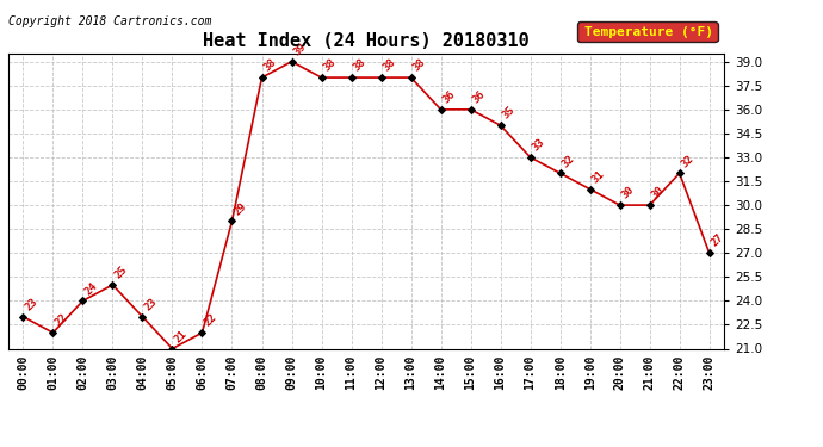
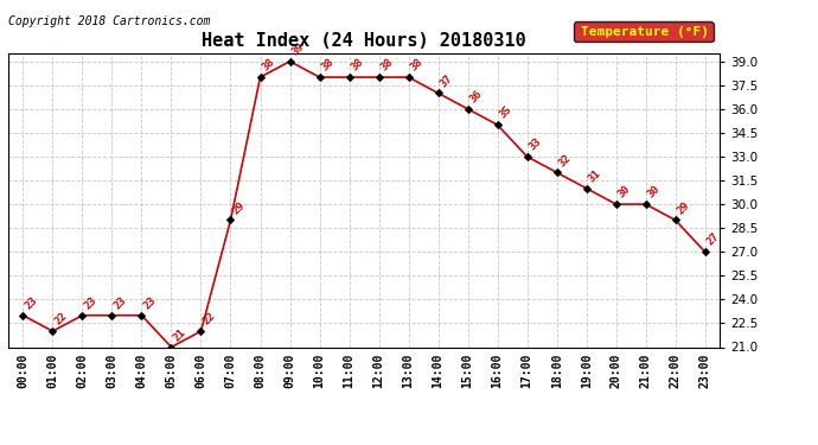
02:00: 24 -> 23
03:00: 25 -> 23
14:00: 36 -> 37
22:00: 32 -> 29
